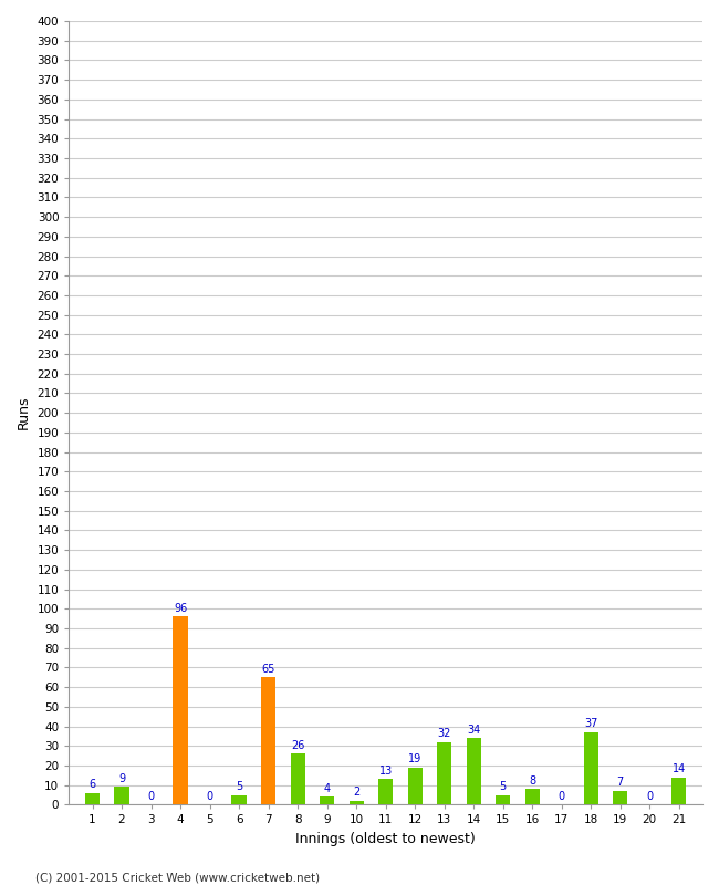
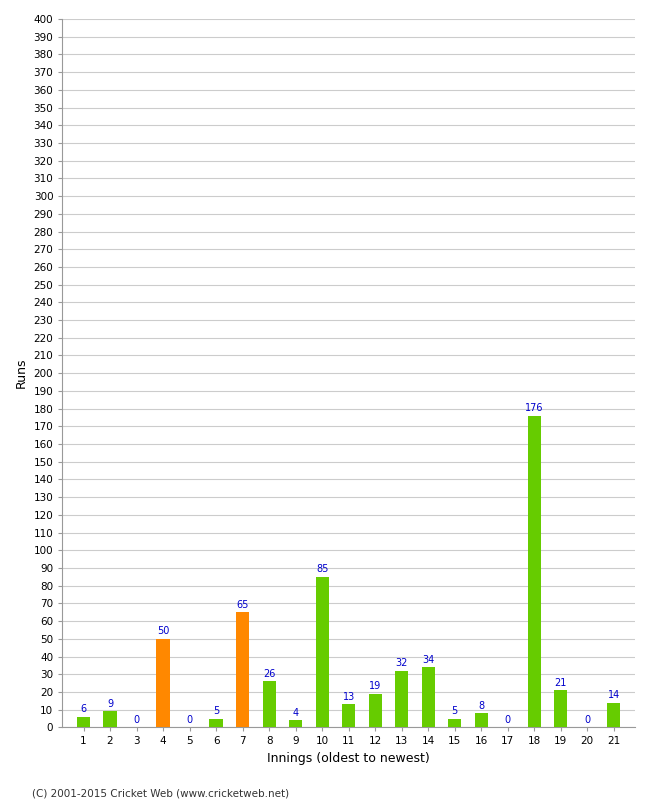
4: 96 -> 50
10: 2 -> 85
18: 37 -> 176
19: 7 -> 21
